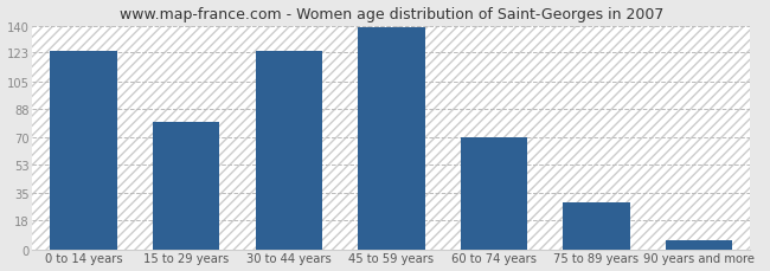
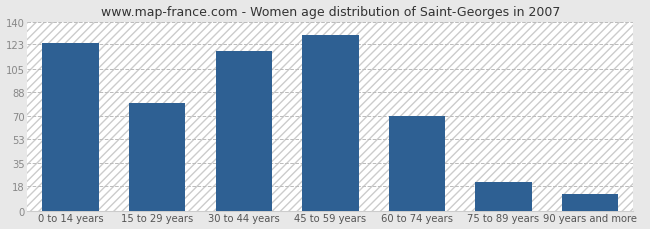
30 to 44 years: 124 -> 118
45 to 59 years: 139 -> 130
75 to 89 years: 29 -> 21
90 years and more: 6 -> 12
